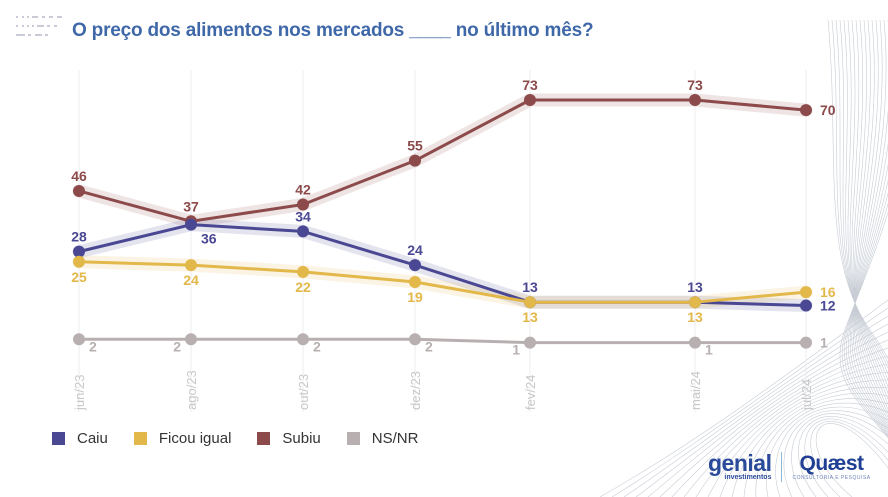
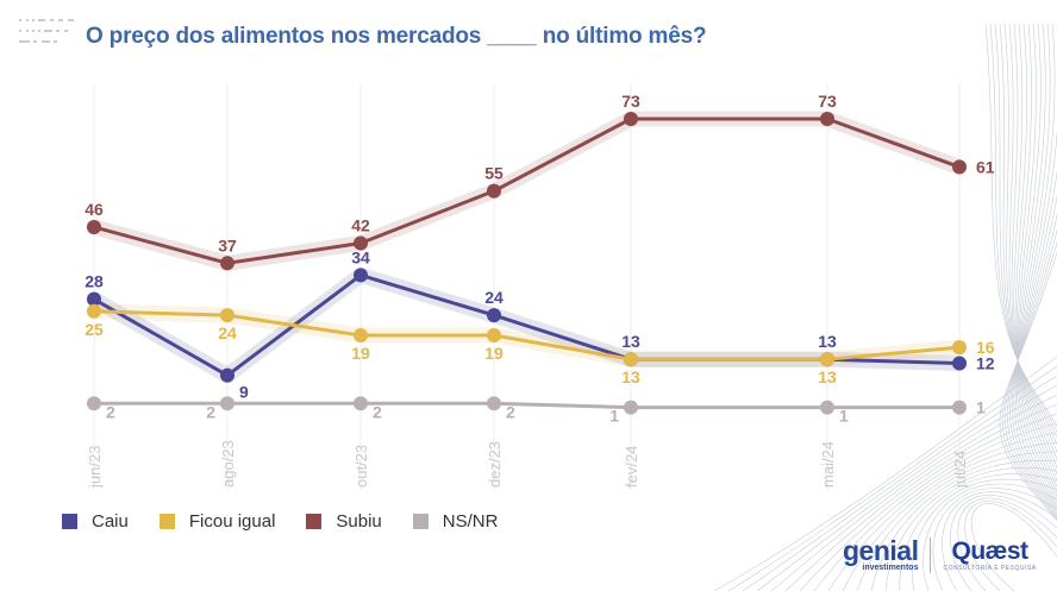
Caiu/ago/23: 36 -> 9
Ficou igual/out/23: 22 -> 19
Subiu/jul/24: 70 -> 61
